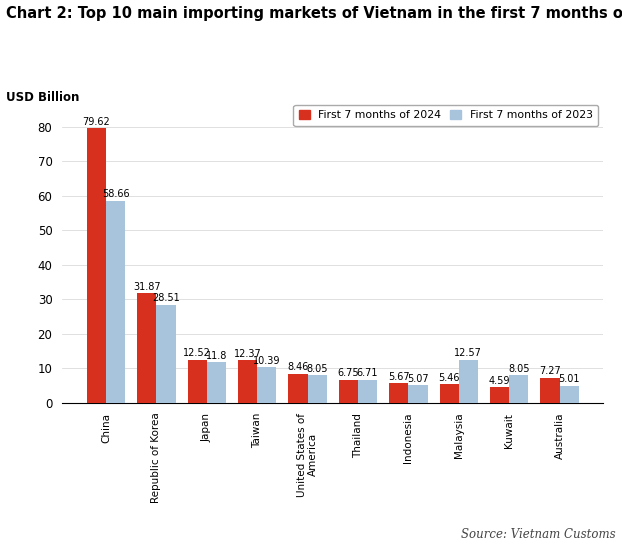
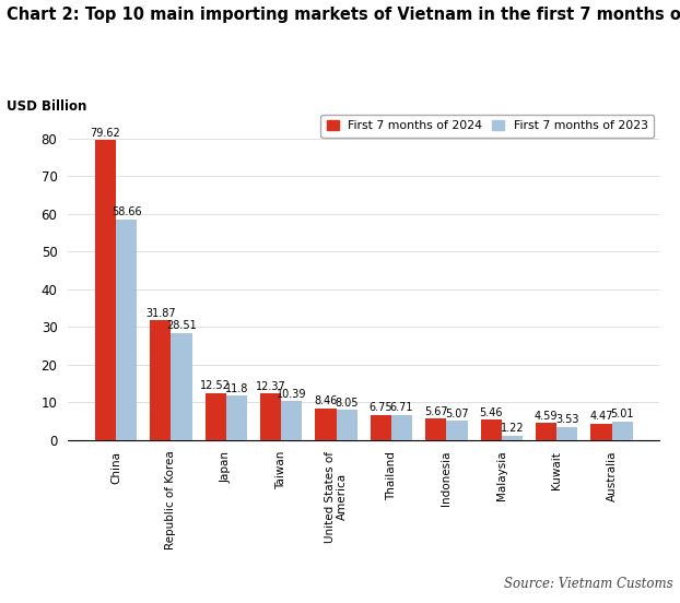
First 7 months of 2023/Malaysia: 12.57 -> 1.22
First 7 months of 2023/Kuwait: 8.05 -> 3.53
First 7 months of 2024/Australia: 7.27 -> 4.47
